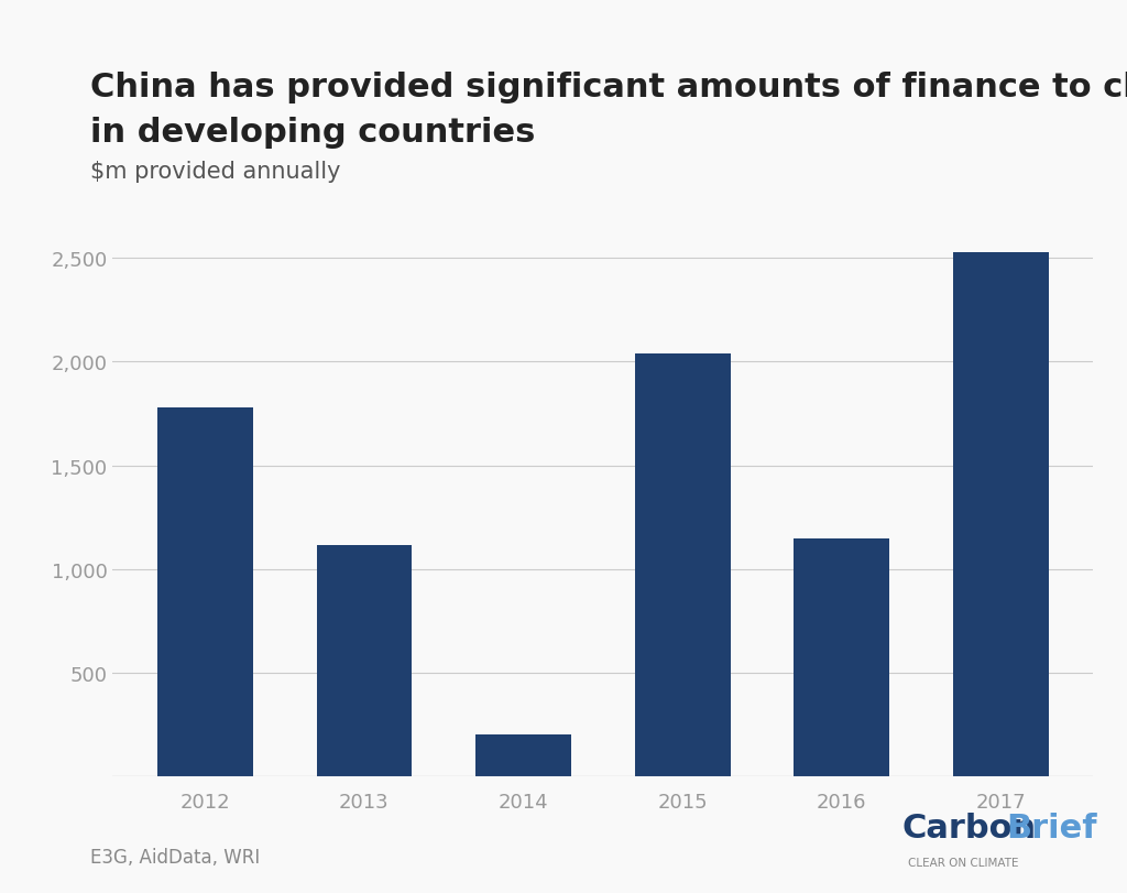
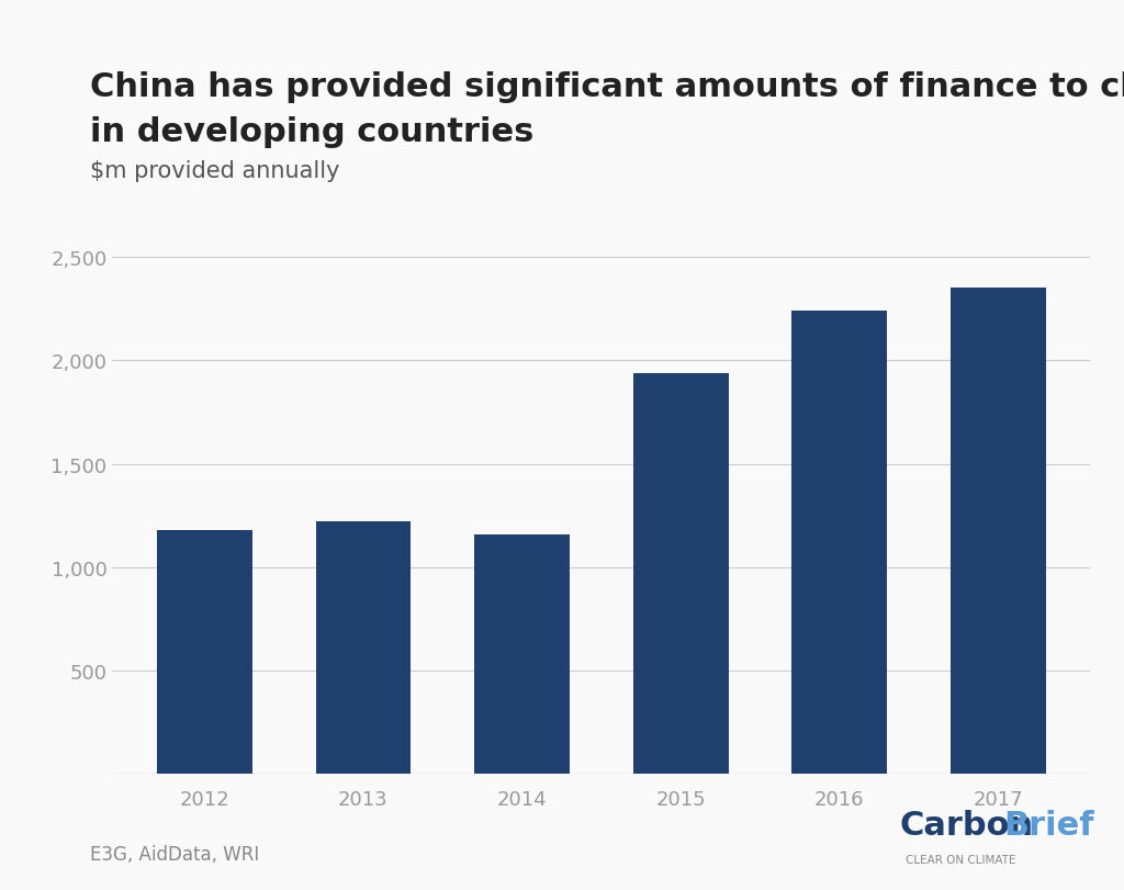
2012: 1,780 -> 1,180
2013: 1,120 -> 1,220
2014: 200 -> 1,160
2015: 2,040 -> 1,940
2016: 1,150 -> 2,240
2017: 2,530 -> 2,350
